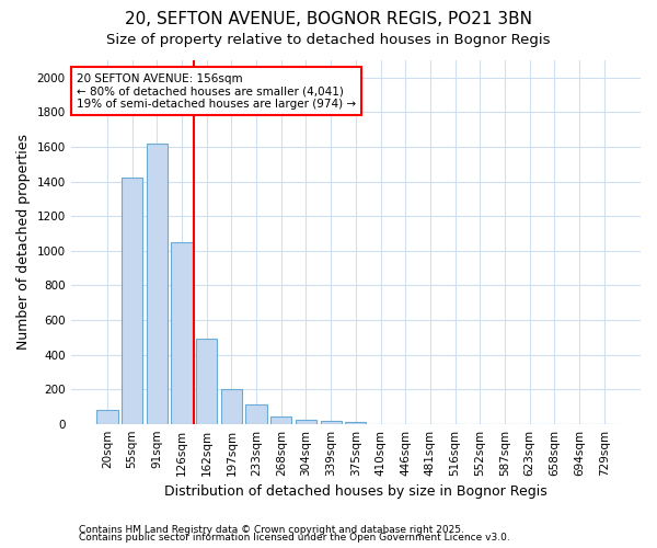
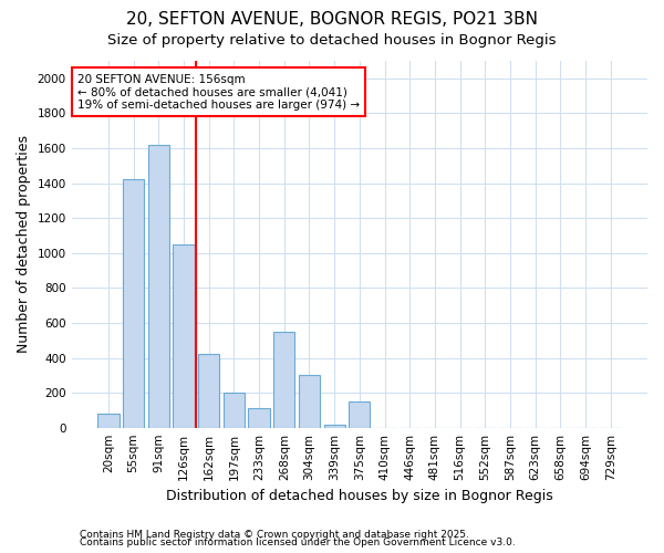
162sqm: 490 -> 420
268sqm: 40 -> 550
304sqm: 20 -> 300
375sqm: 10 -> 150
